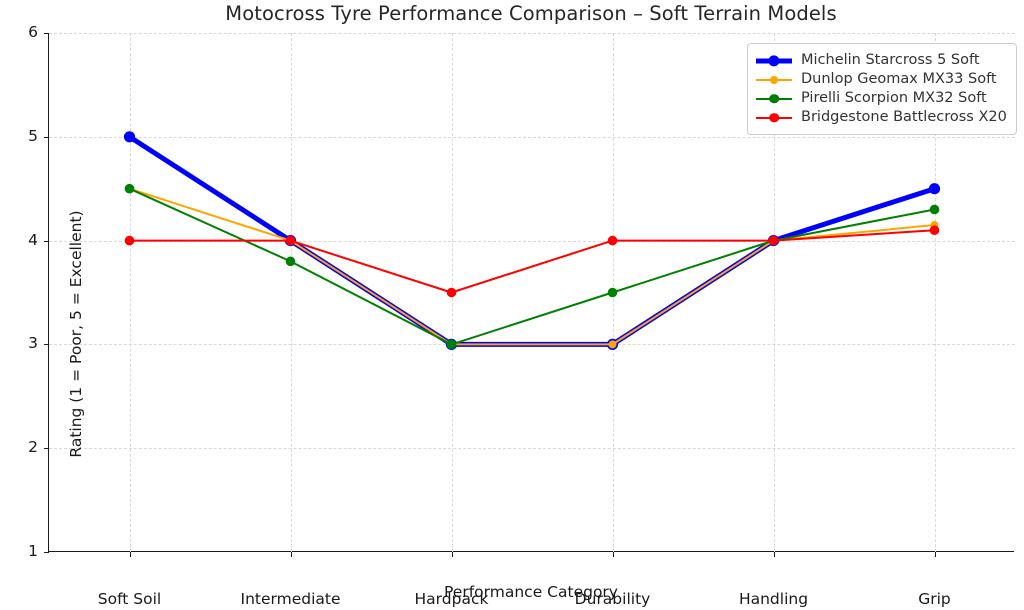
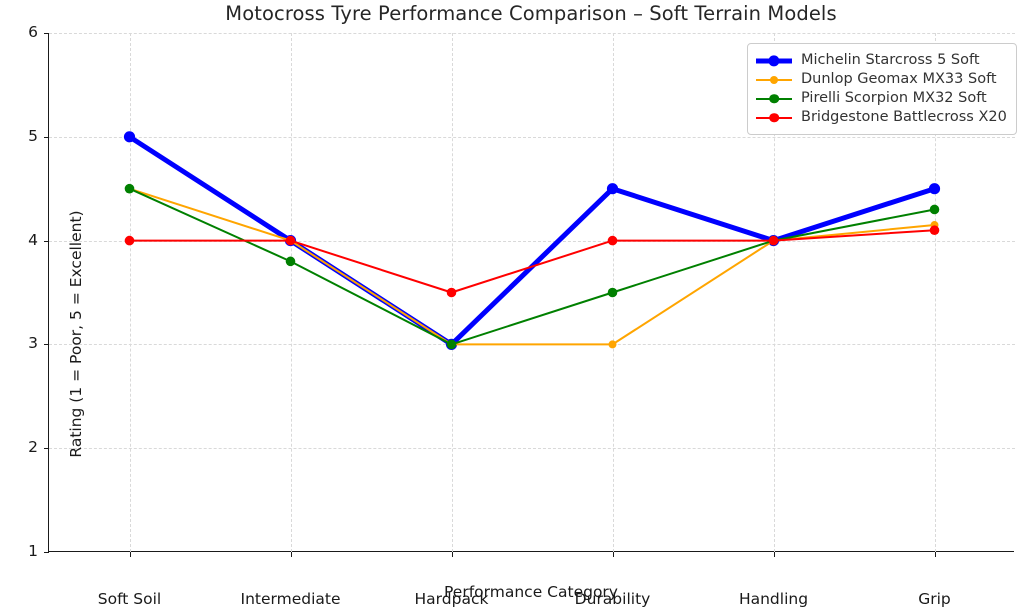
Michelin Starcross 5 Soft/Durability: 3.0 -> 4.5
